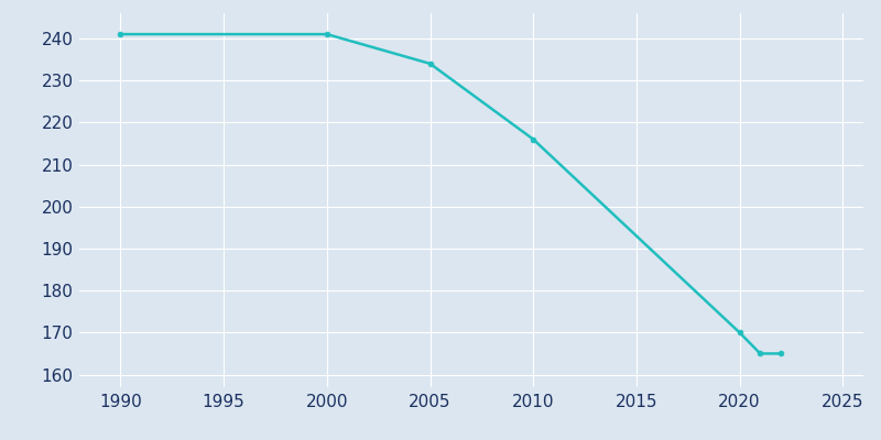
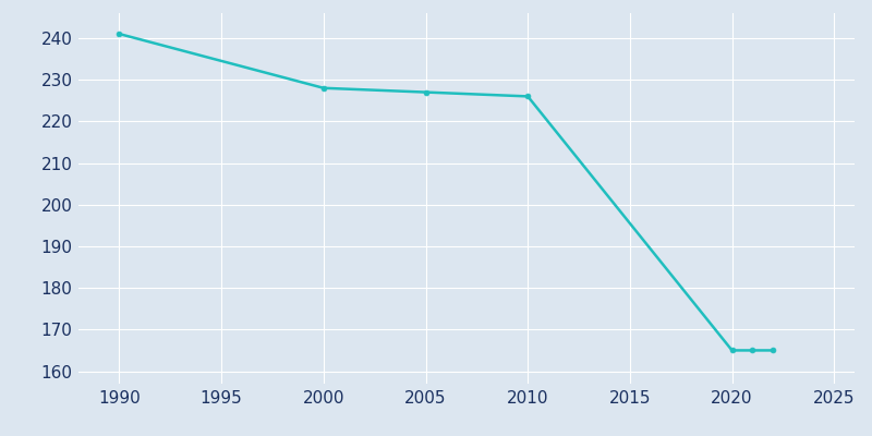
2000: 241 -> 228
2005: 234 -> 227
2010: 216 -> 226
2020: 170 -> 165
